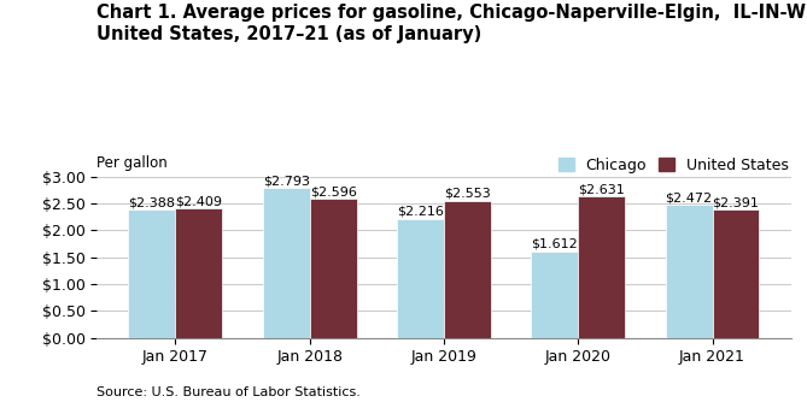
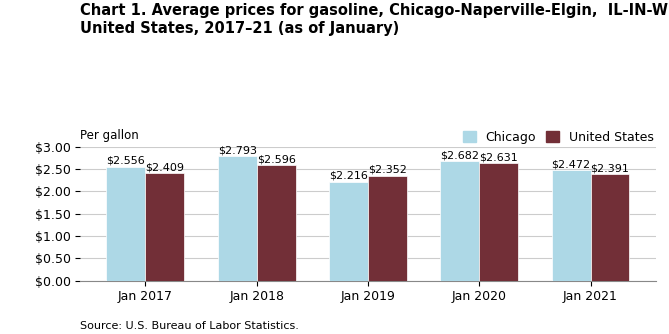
Chicago/Jan 2017: $2.388 -> $2.556
United States/Jan 2019: $2.553 -> $2.352
Chicago/Jan 2020: $1.612 -> $2.682
